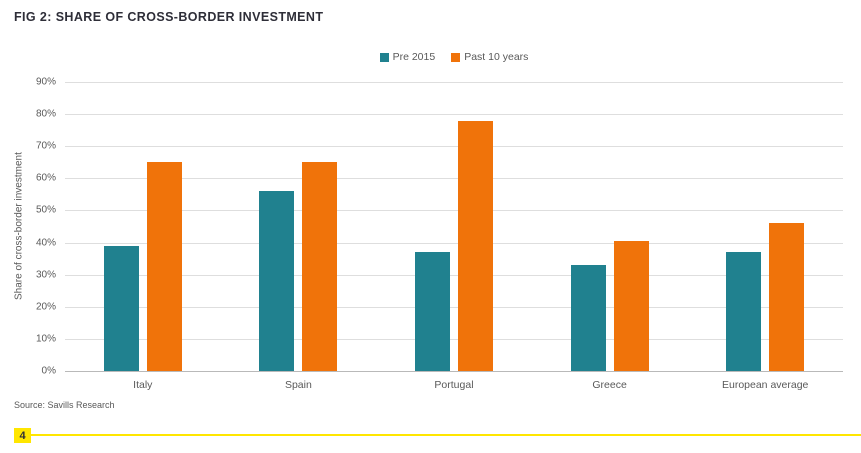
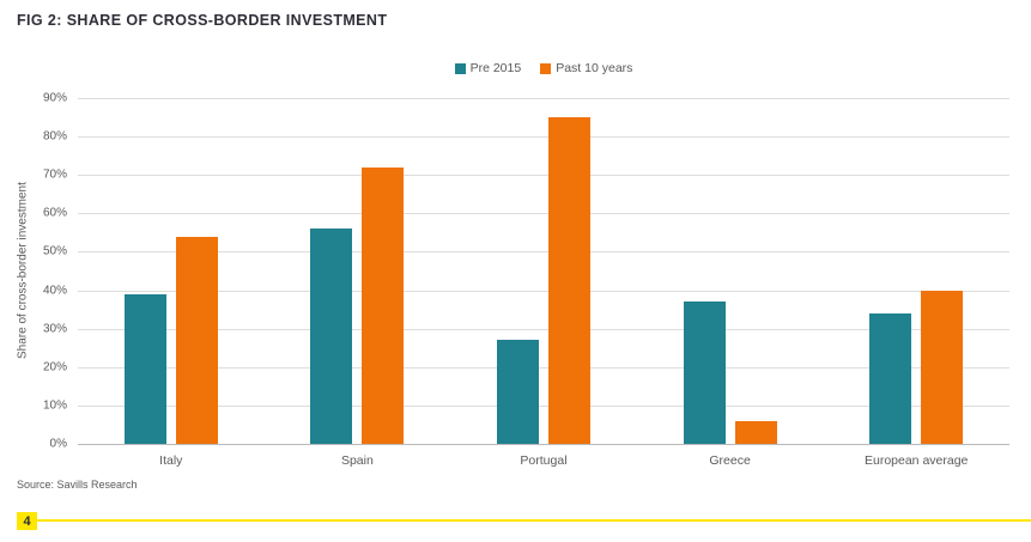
Past 10 years/Italy: 65% -> 54%
Past 10 years/Spain: 65% -> 72%
Pre 2015/Portugal: 37% -> 27%
Past 10 years/Portugal: 78% -> 85%
Pre 2015/Greece: 33% -> 37%
Past 10 years/Greece: 40% -> 6%
Pre 2015/European average: 37% -> 34%
Past 10 years/European average: 46% -> 40%
